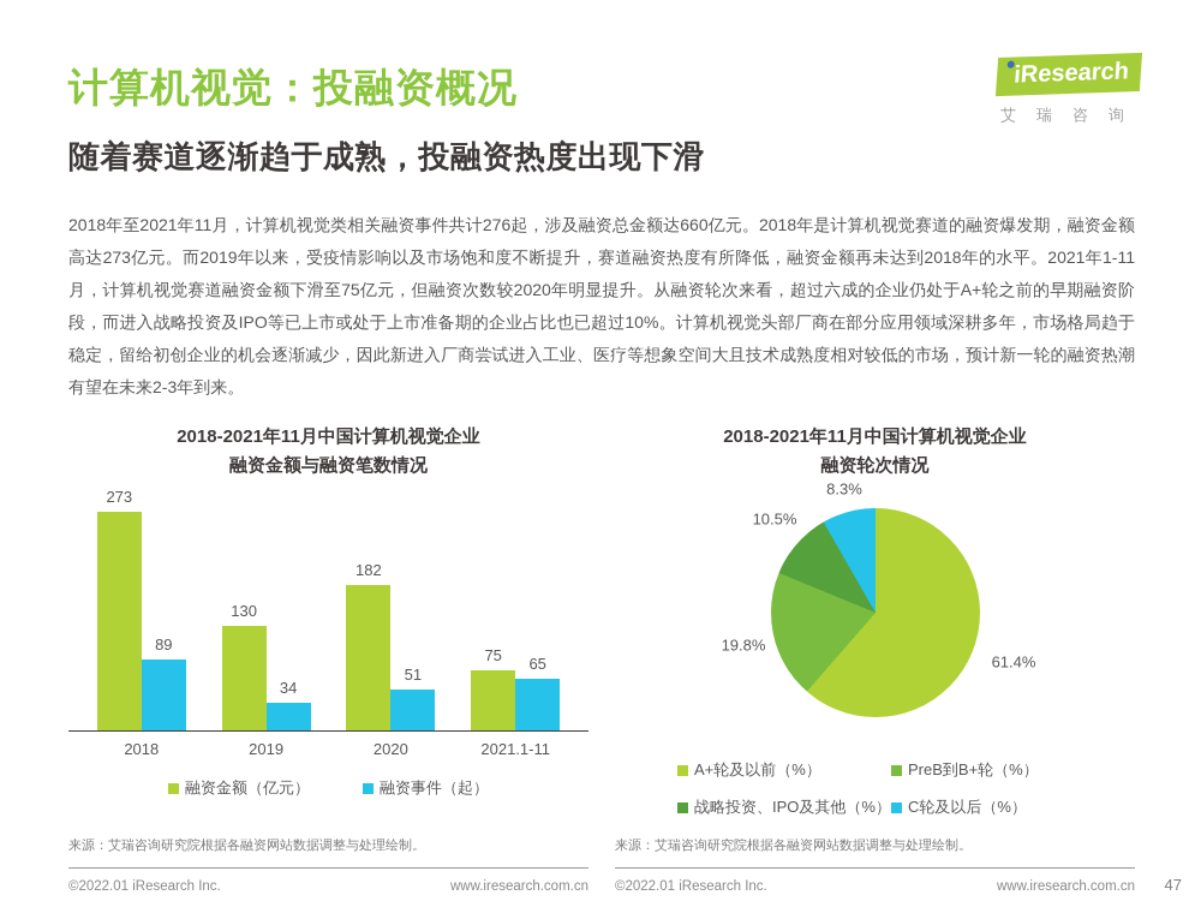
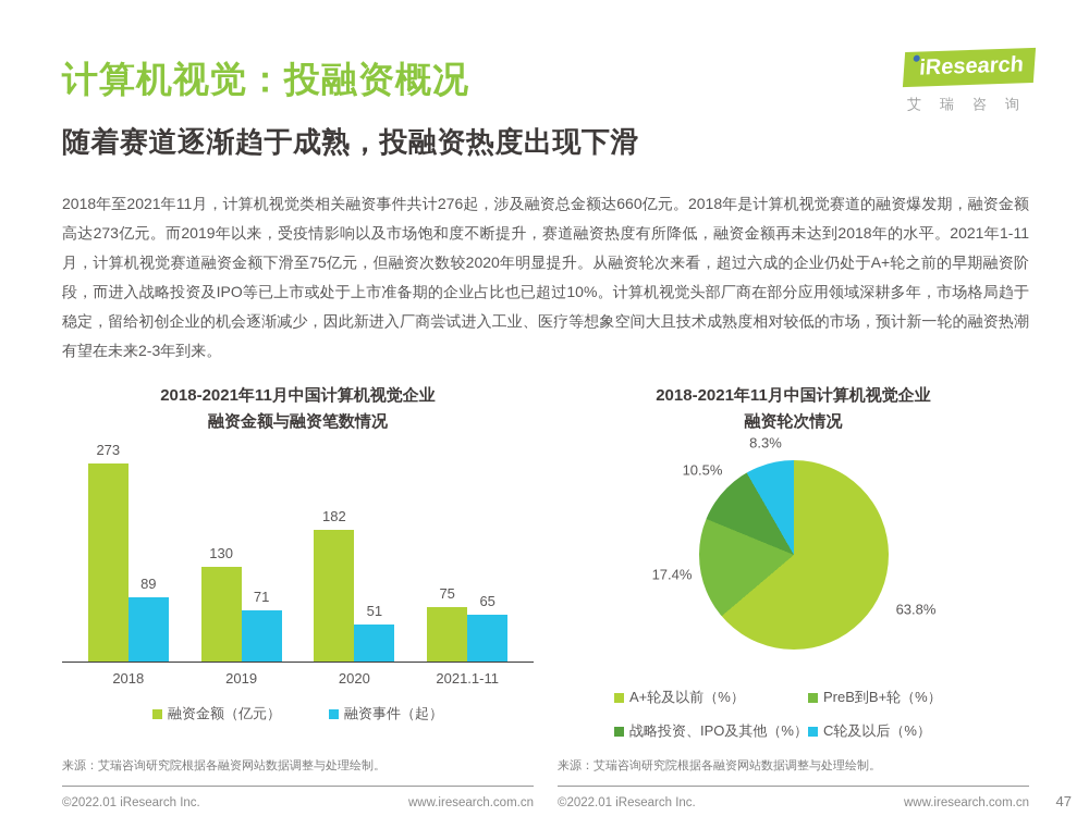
2018-2021年11月中国计算机视觉企业融资金额与融资笔数情况/融资事件（起）/2019: 34 -> 71
2018-2021年11月中国计算机视觉企业融资轮次情况/A+轮及以前（%）: 61.4% -> 63.8%
2018-2021年11月中国计算机视觉企业融资轮次情况/PreB到B+轮（%）: 19.8% -> 17.4%
